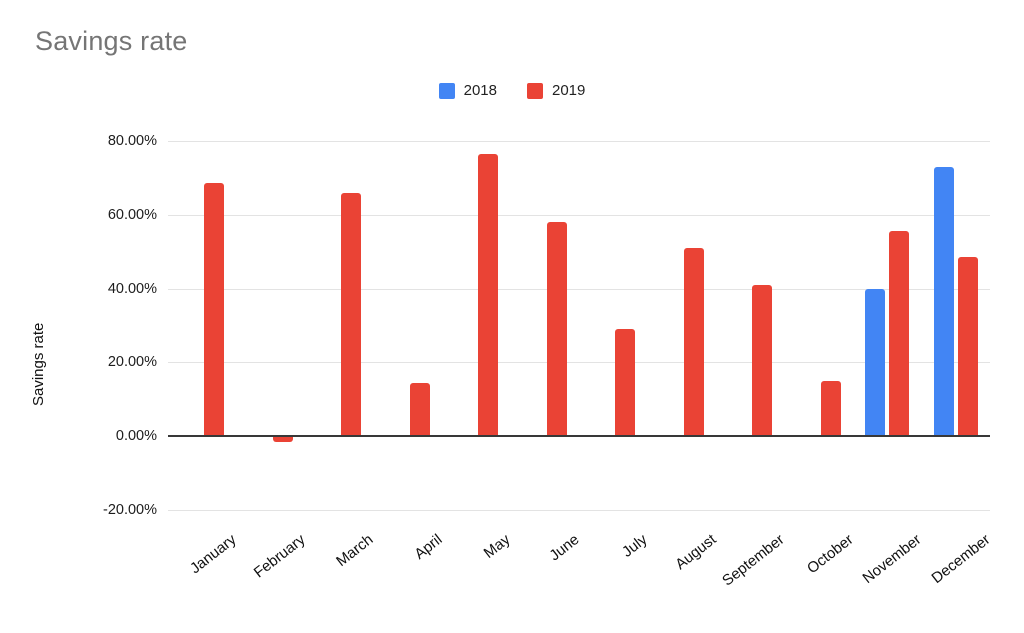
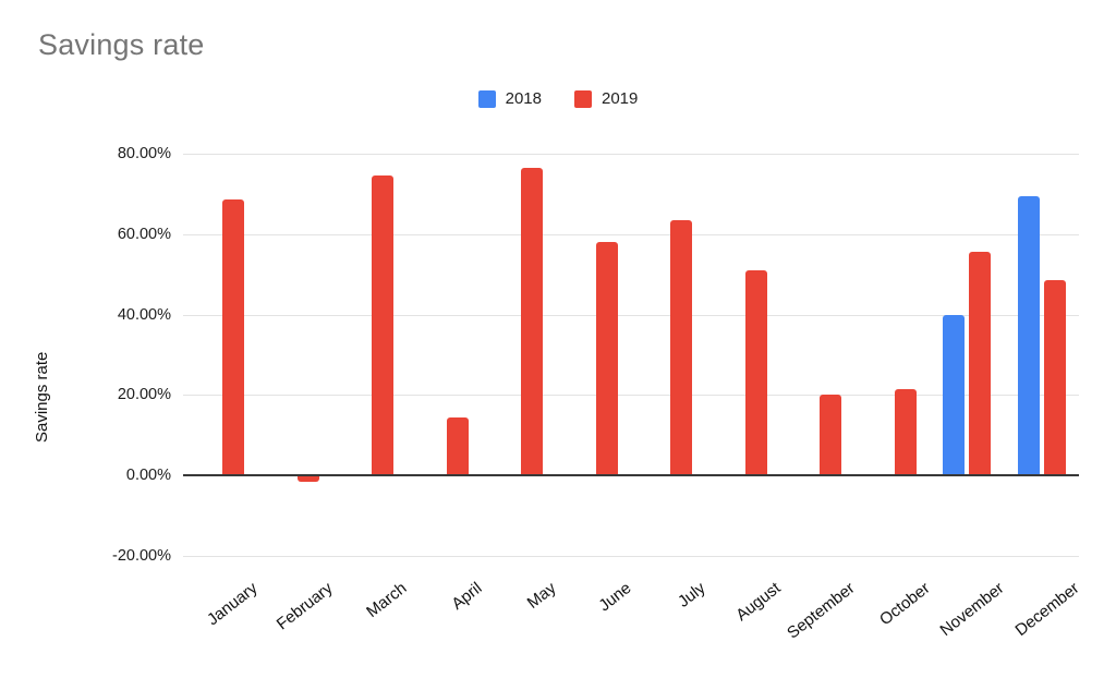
2019/March: 66% -> 74%
2019/July: 29% -> 64%
2019/September: 41% -> 20%
2019/October: 15% -> 22%
2018/December: 73% -> 70%
